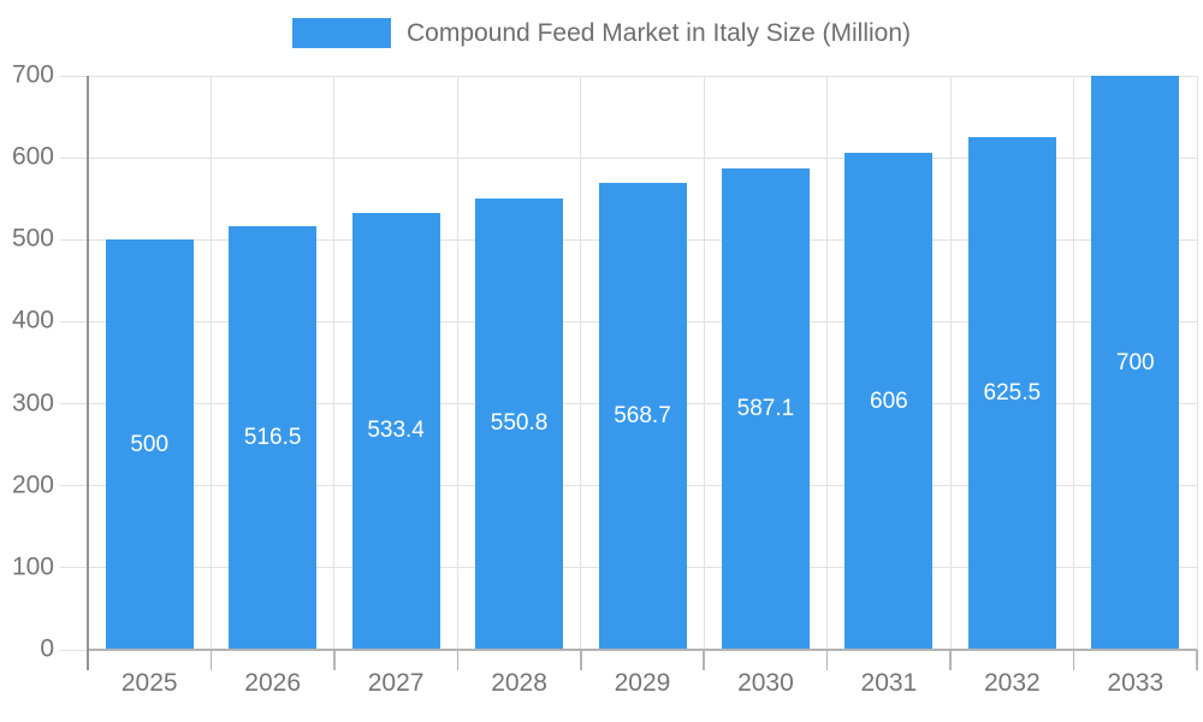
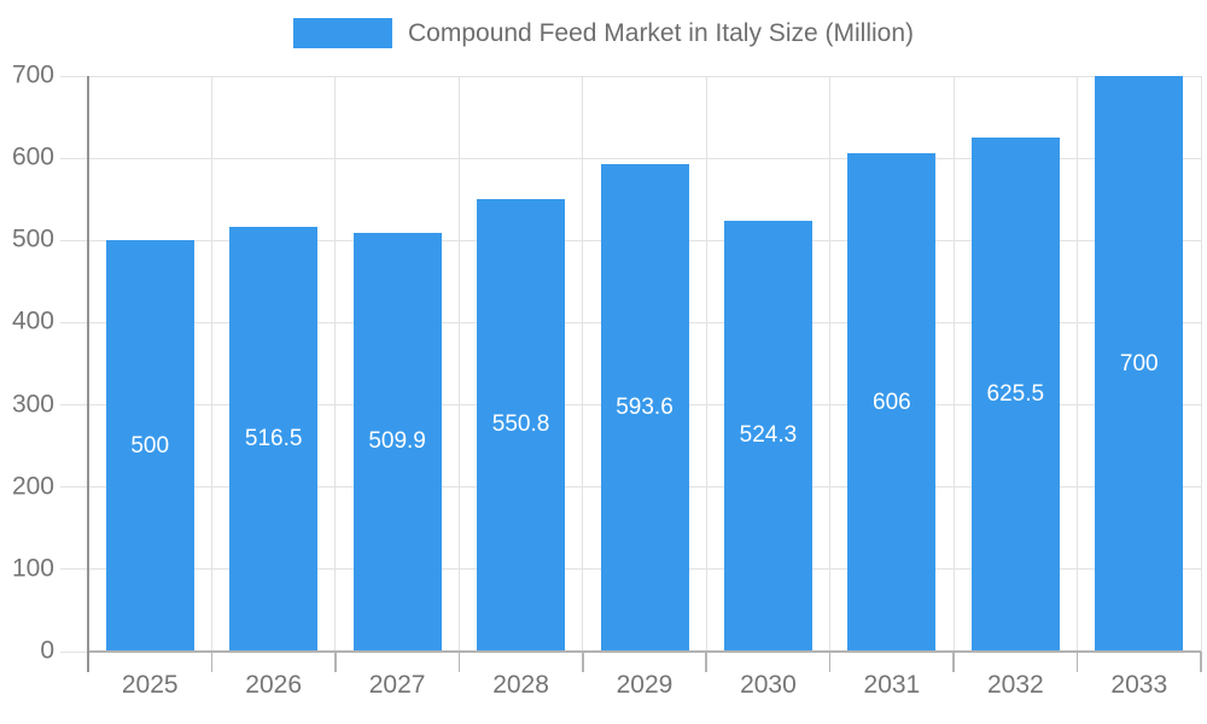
2027: 533.4 -> 509.9
2029: 568.7 -> 593.6
2030: 587.1 -> 524.3
